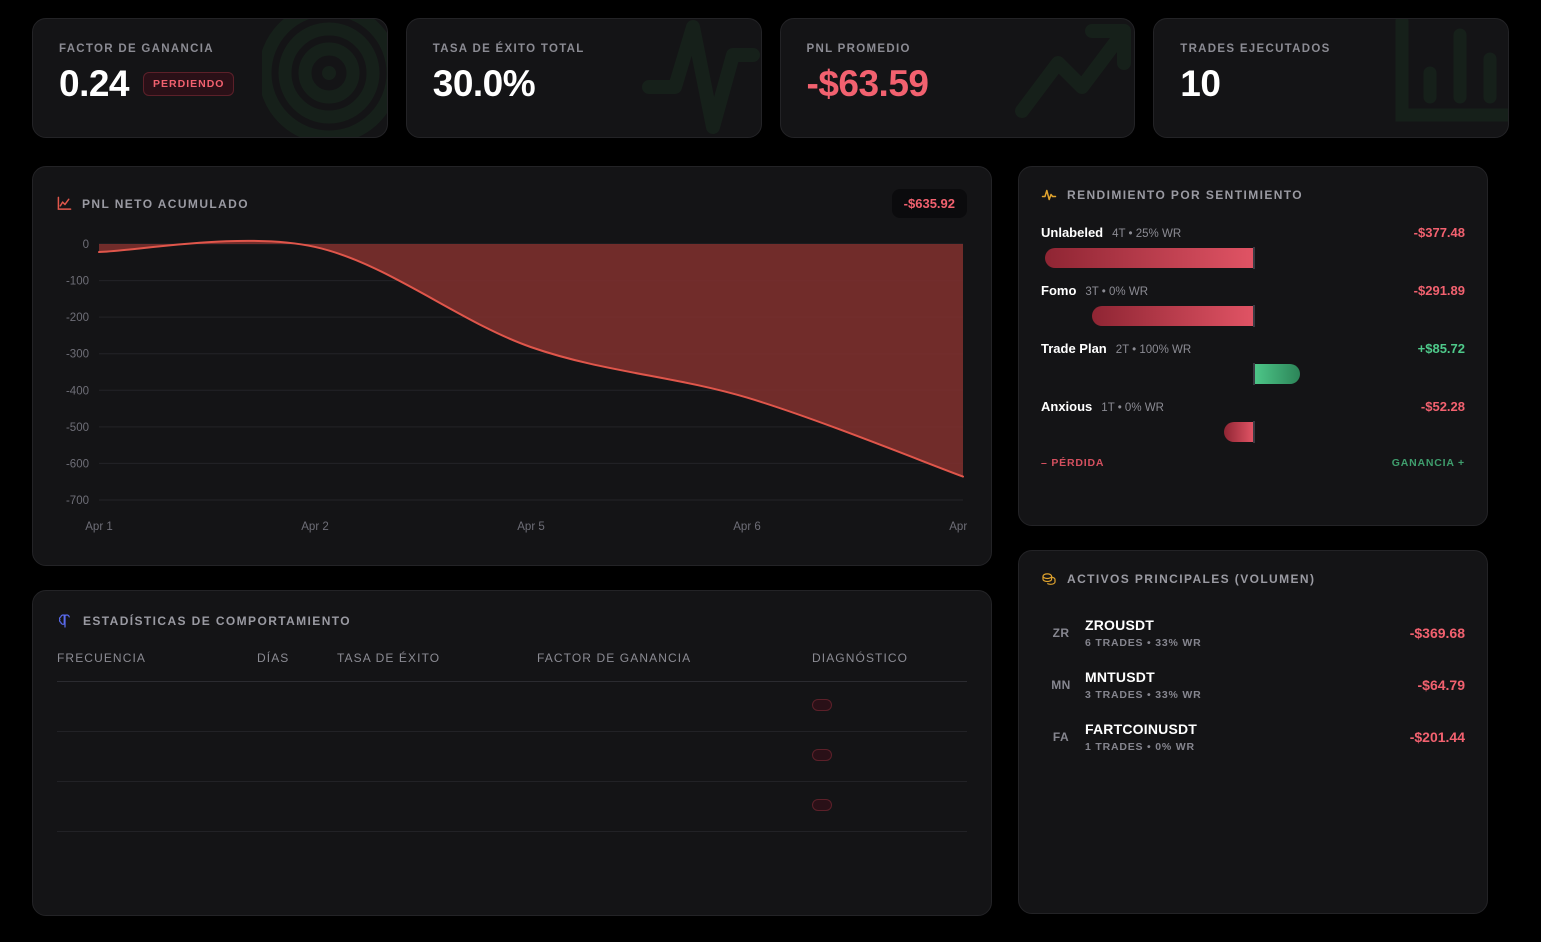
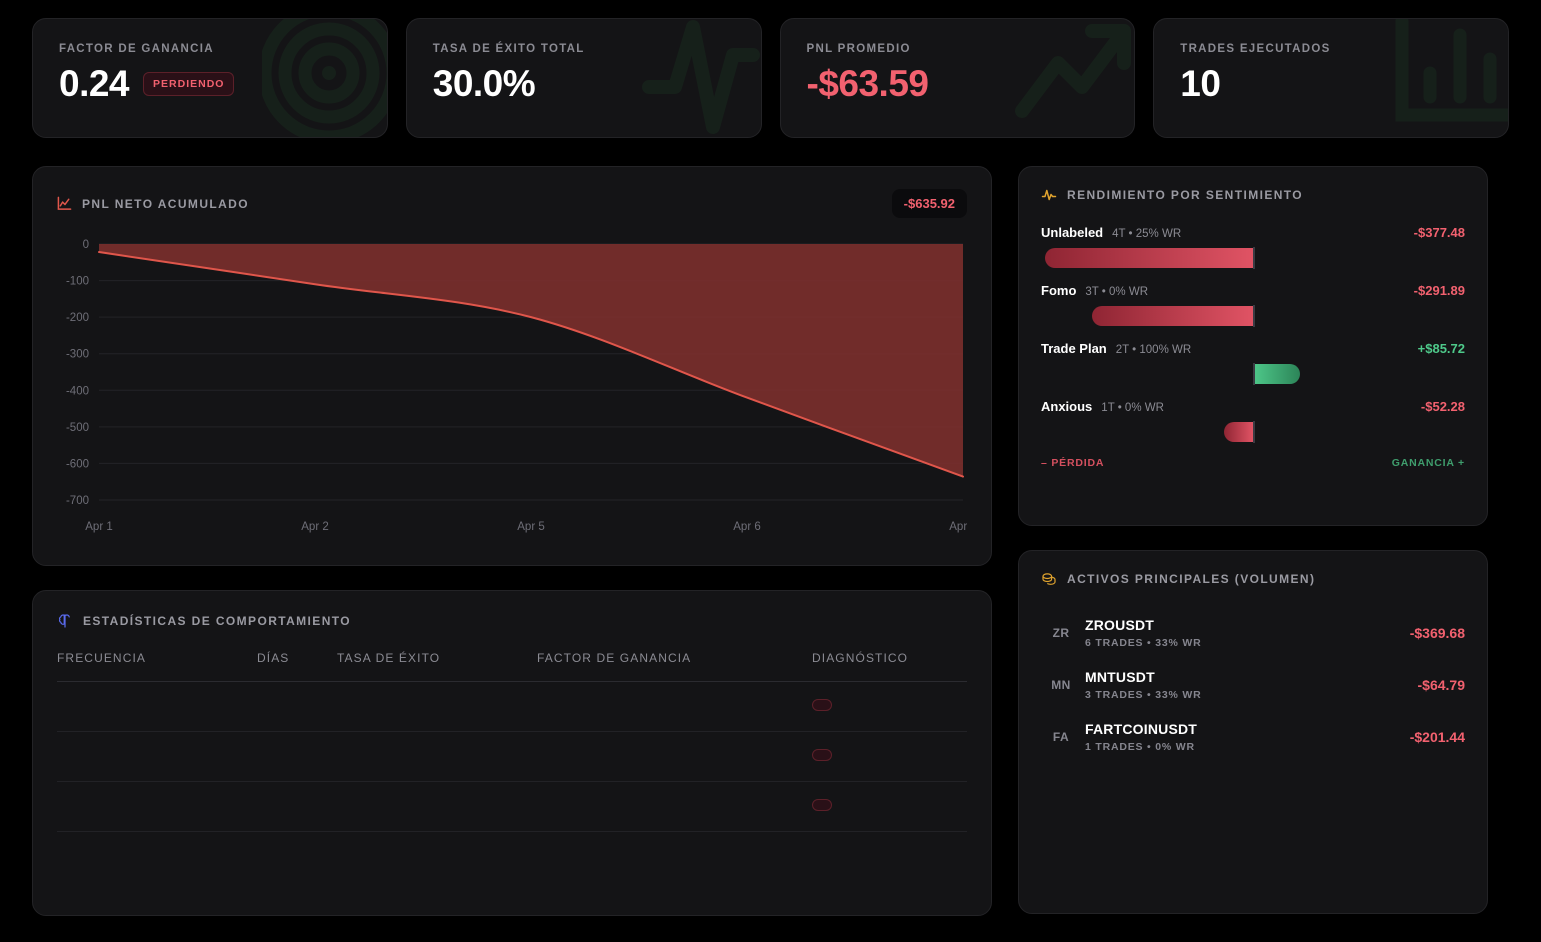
Apr 2: -10 -> -110
Apr 5: -280 -> -200
